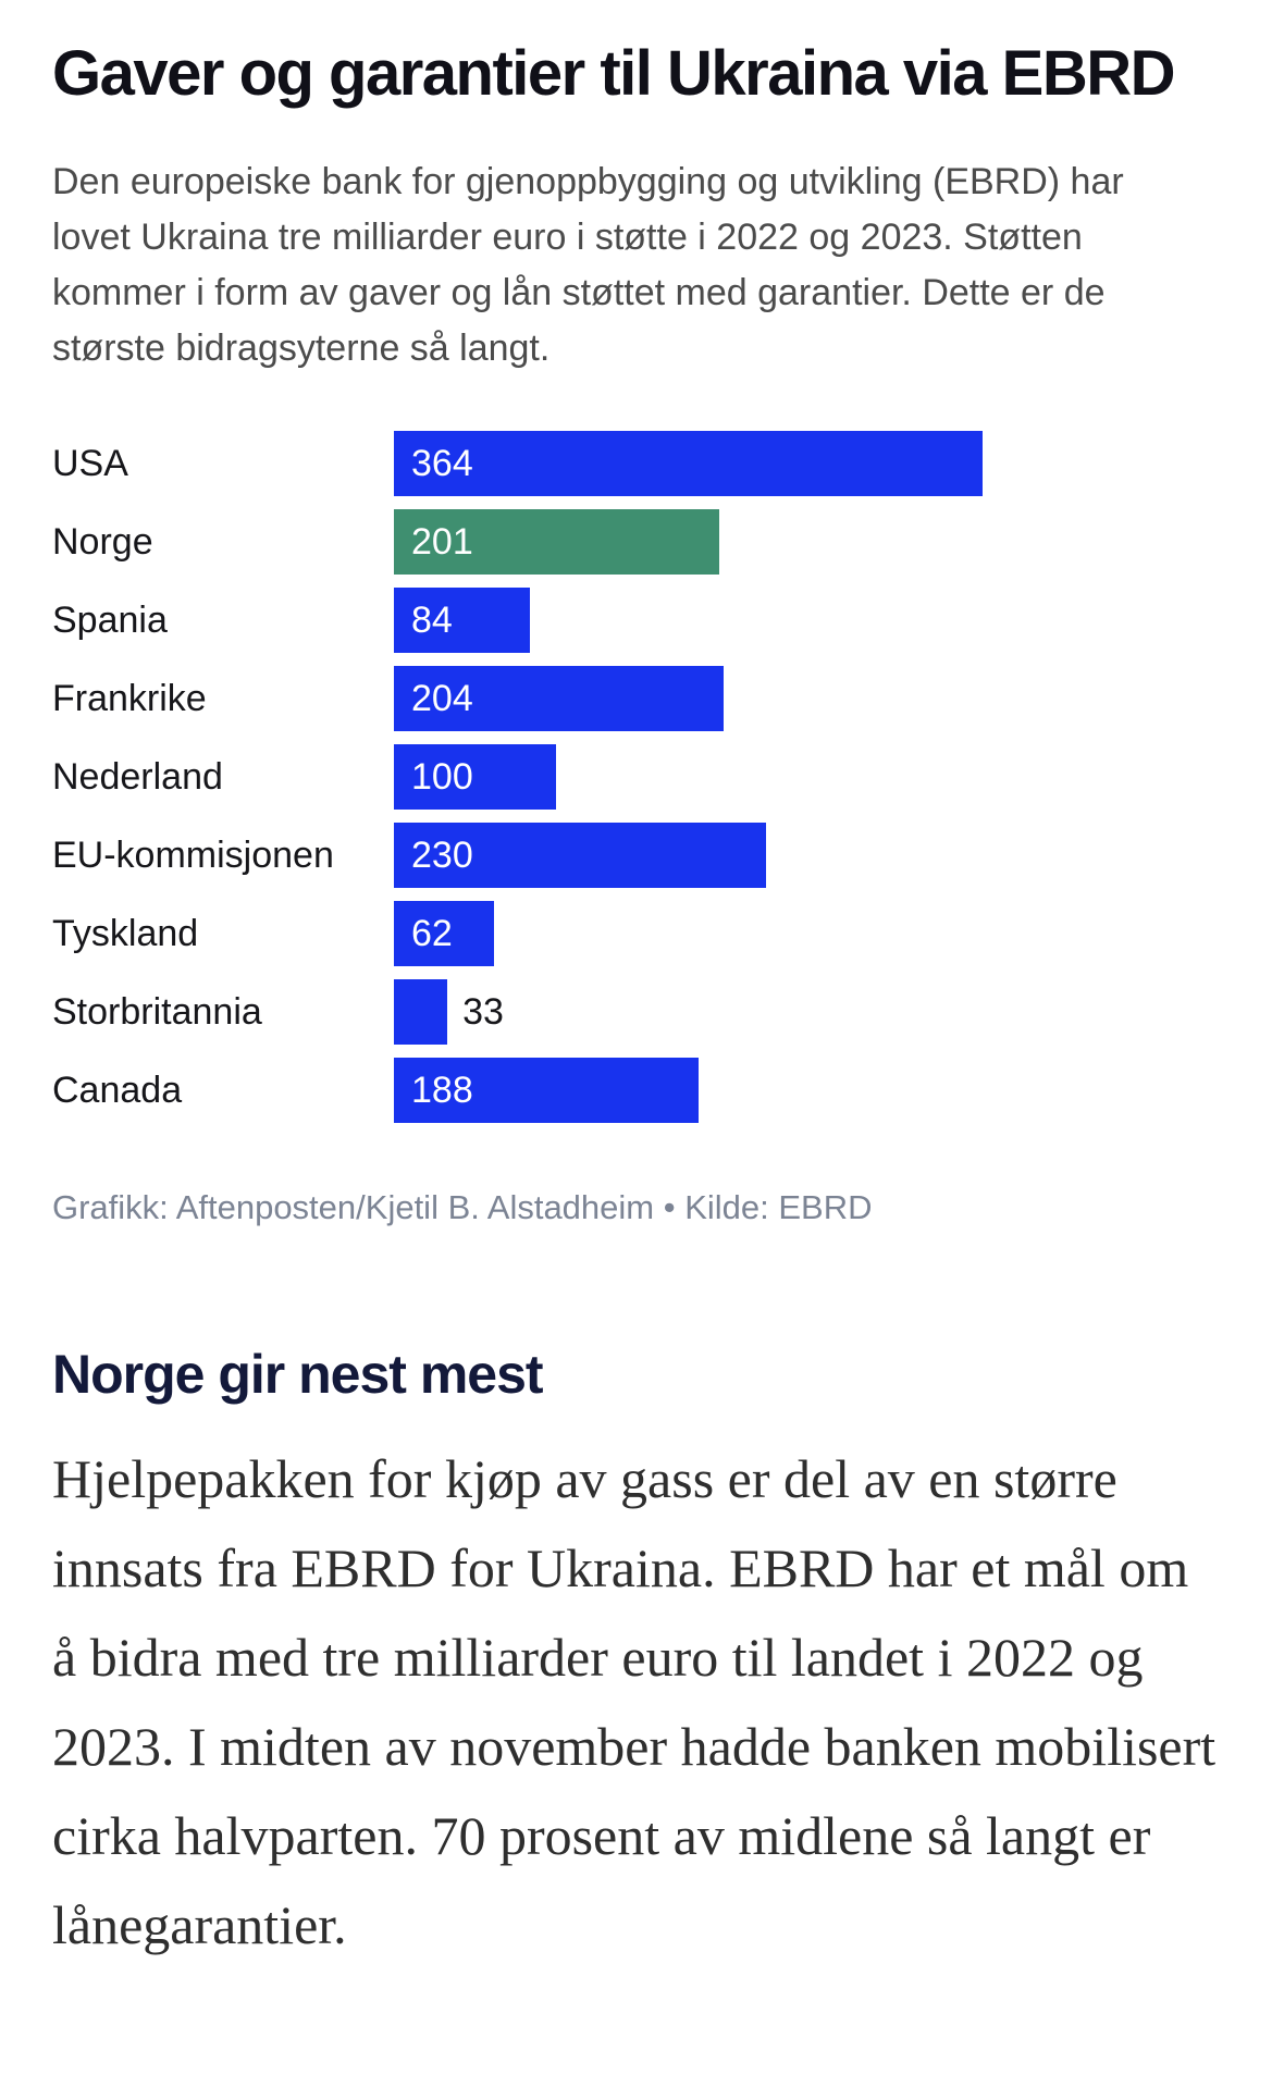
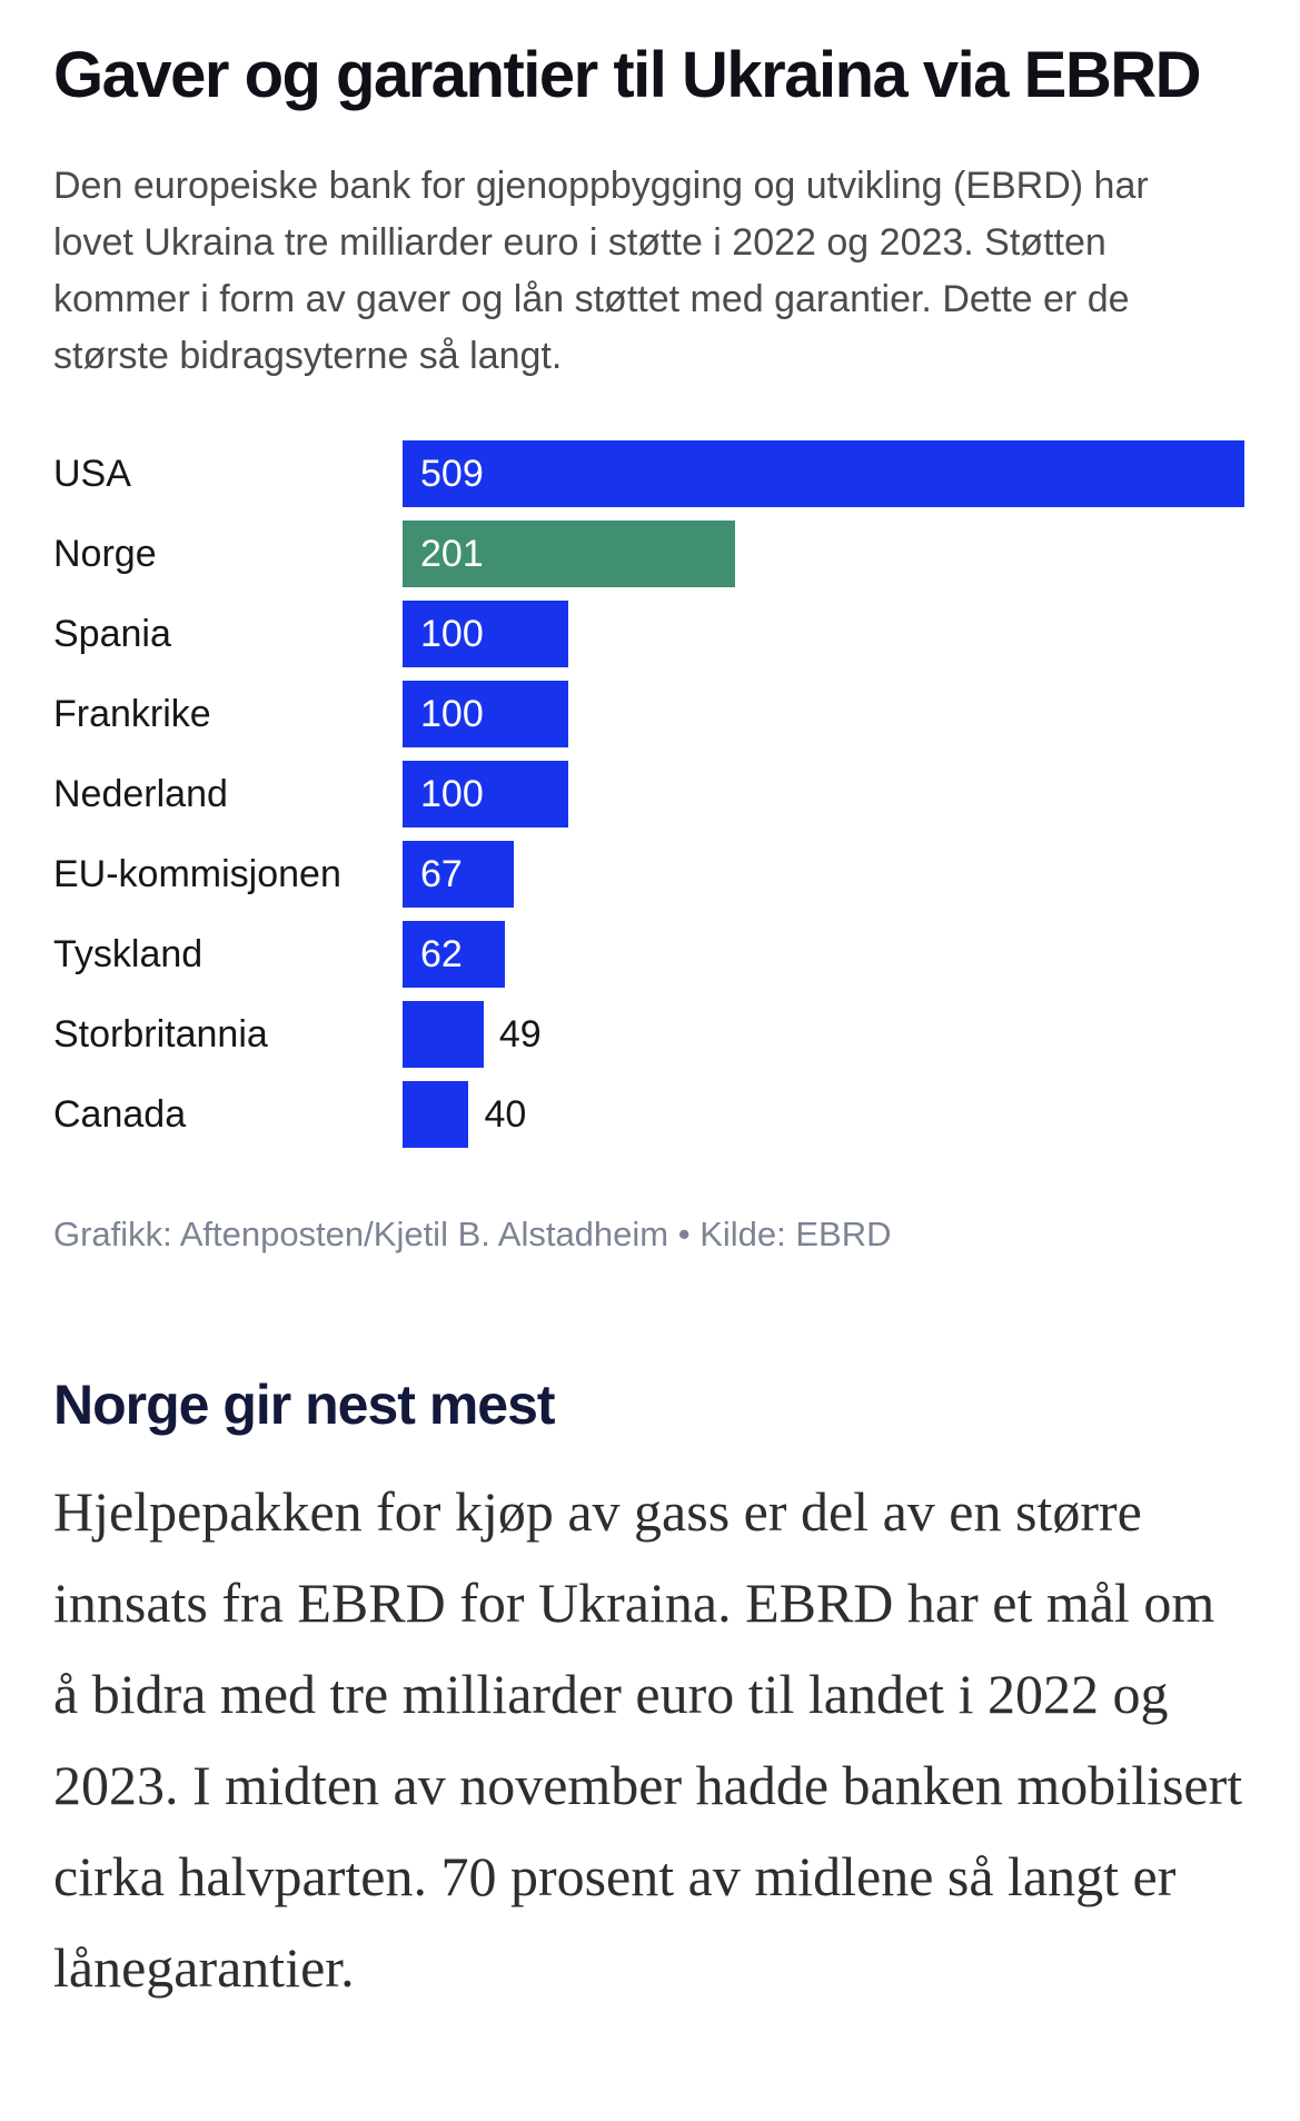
USA: 364 -> 509
Spania: 84 -> 100
Frankrike: 204 -> 100
EU-kommisjonen: 230 -> 67
Storbritannia: 33 -> 49
Canada: 188 -> 40
